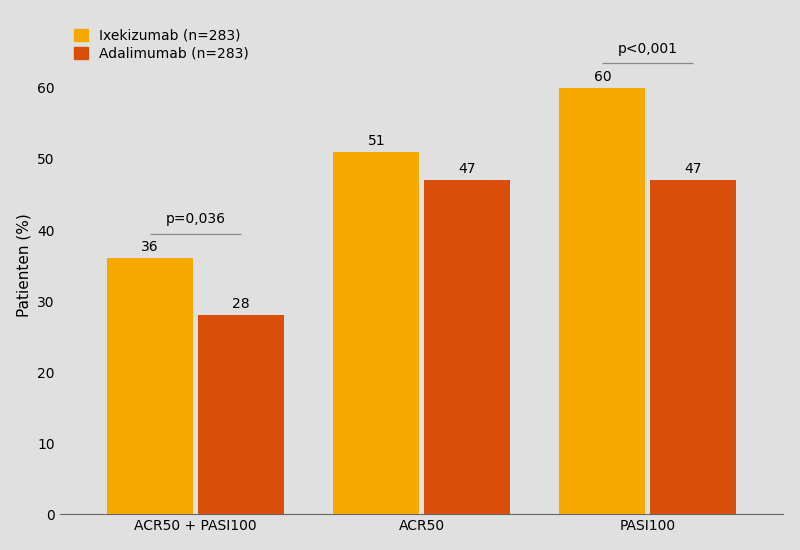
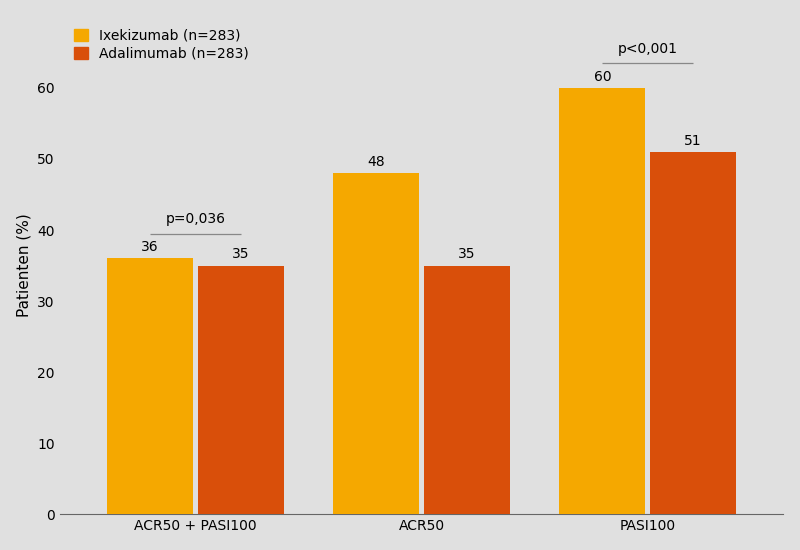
Adalimumab (n=283)/ACR50 + PASI100: 28 -> 35
Ixekizumab (n=283)/ACR50: 51 -> 48
Adalimumab (n=283)/ACR50: 47 -> 35
Adalimumab (n=283)/PASI100: 47 -> 51
